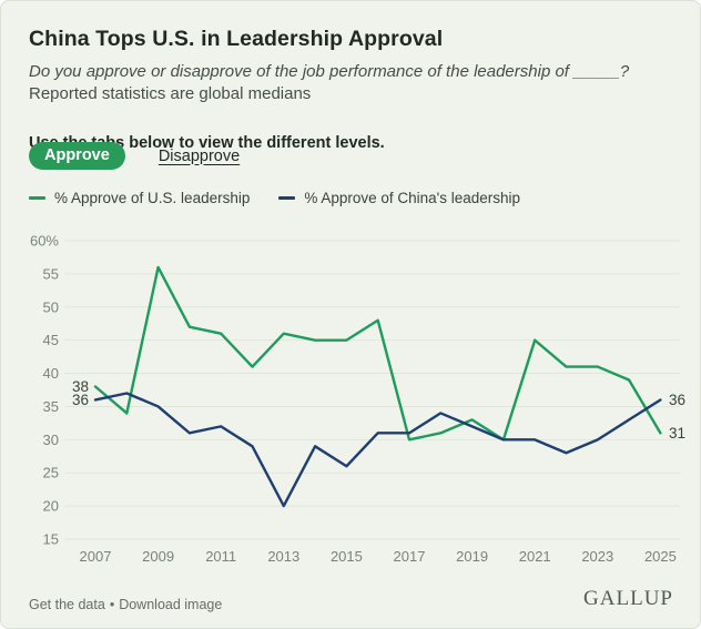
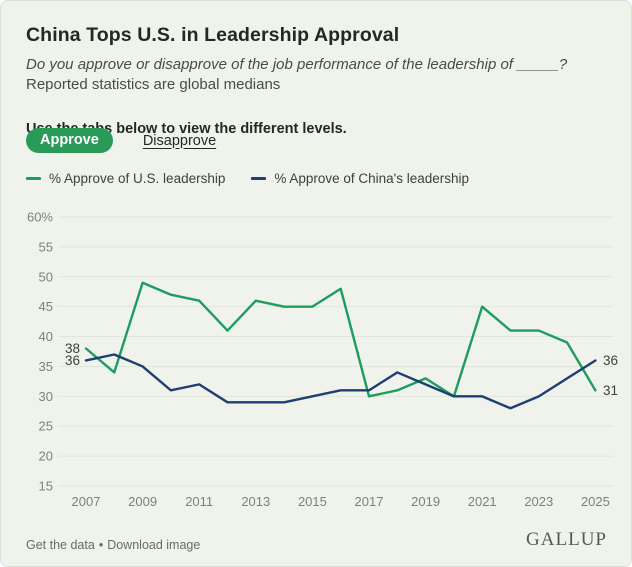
% Approve of U.S. leadership/2009: 56% -> 49%
% Approve of China's leadership/2013: 20% -> 29%
% Approve of China's leadership/2015: 26% -> 30%
